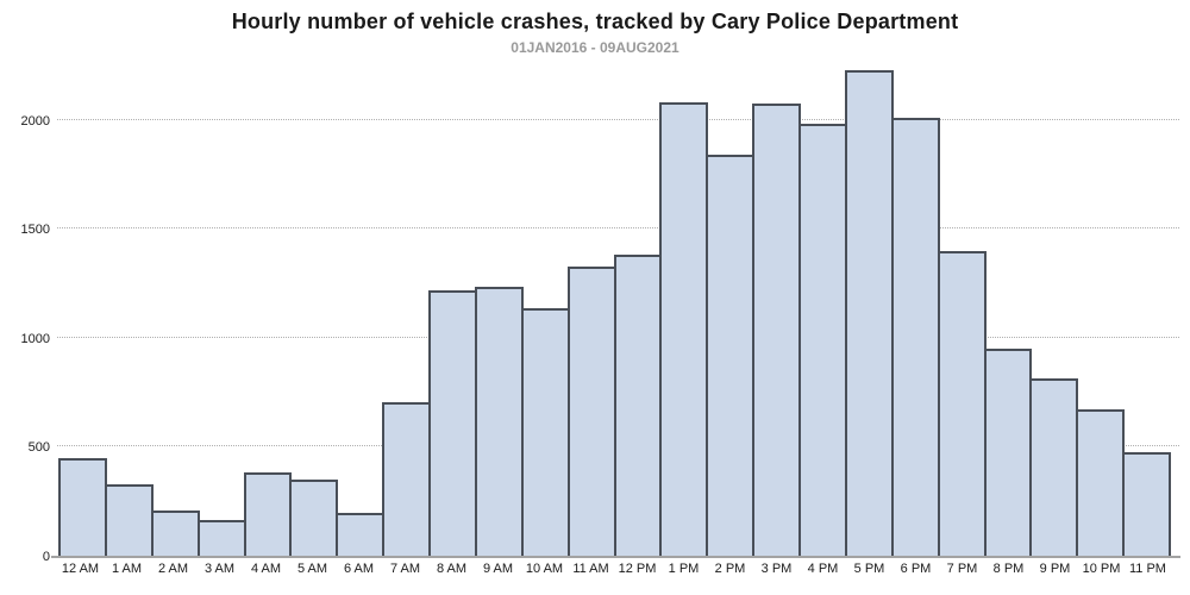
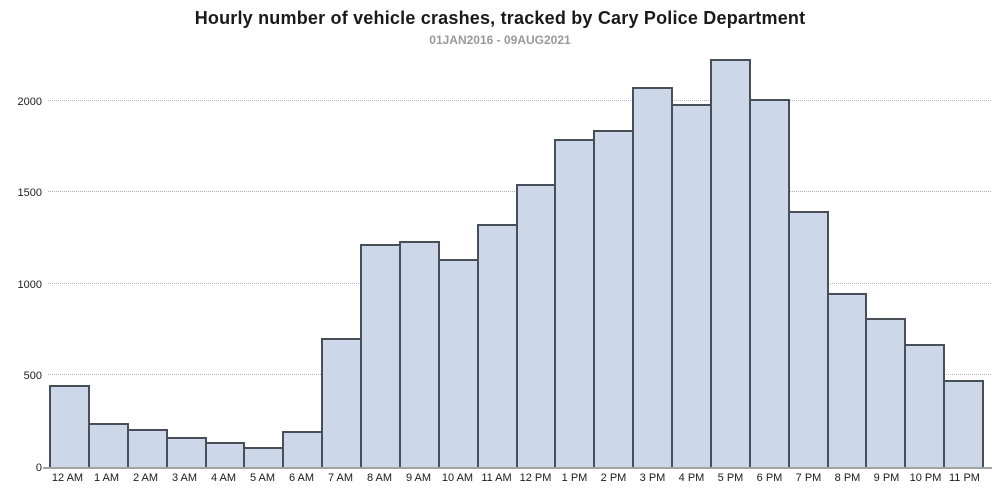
1 AM: 330 -> 240
4 AM: 380 -> 140
5 AM: 350 -> 110
12 PM: 1380 -> 1540
1 PM: 2080 -> 1790
